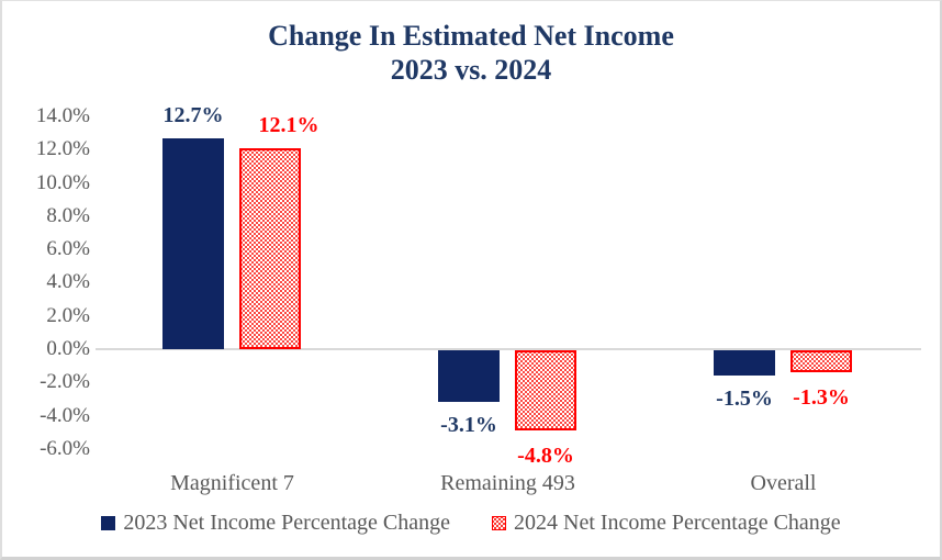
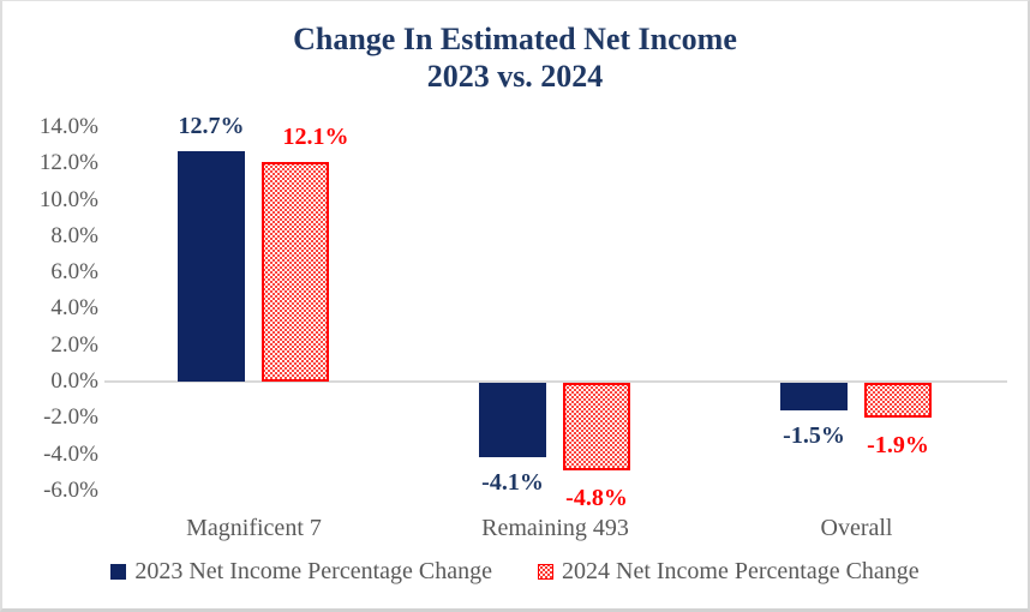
2023 Net Income Percentage Change/Remaining 493: -3.1% -> -4.1%
2024 Net Income Percentage Change/Overall: -1.3% -> -1.9%
